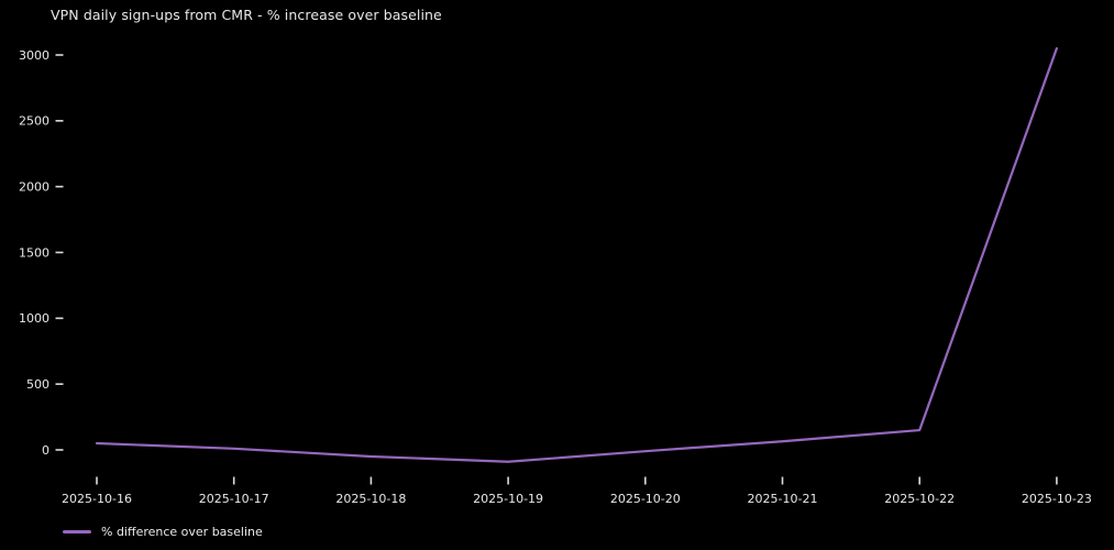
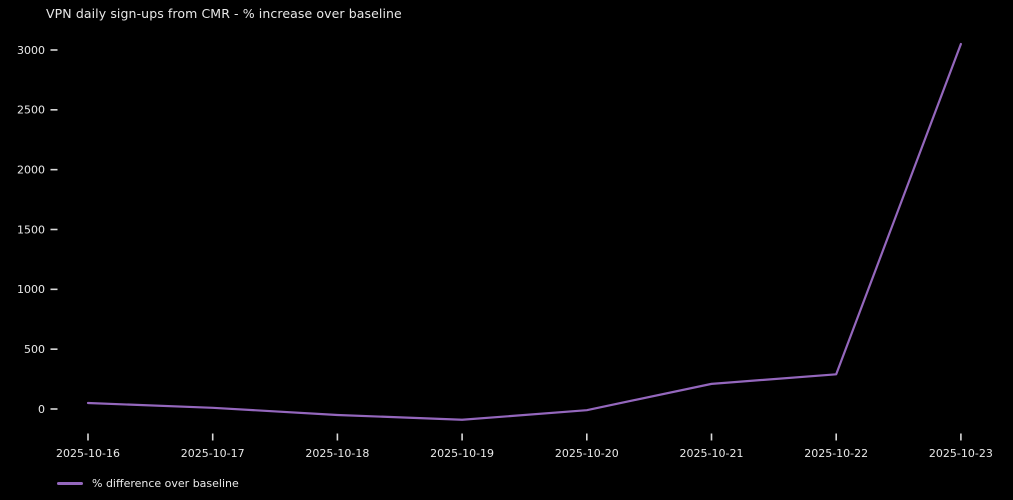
2025-10-21: 60 -> 210
2025-10-22: 150 -> 290
